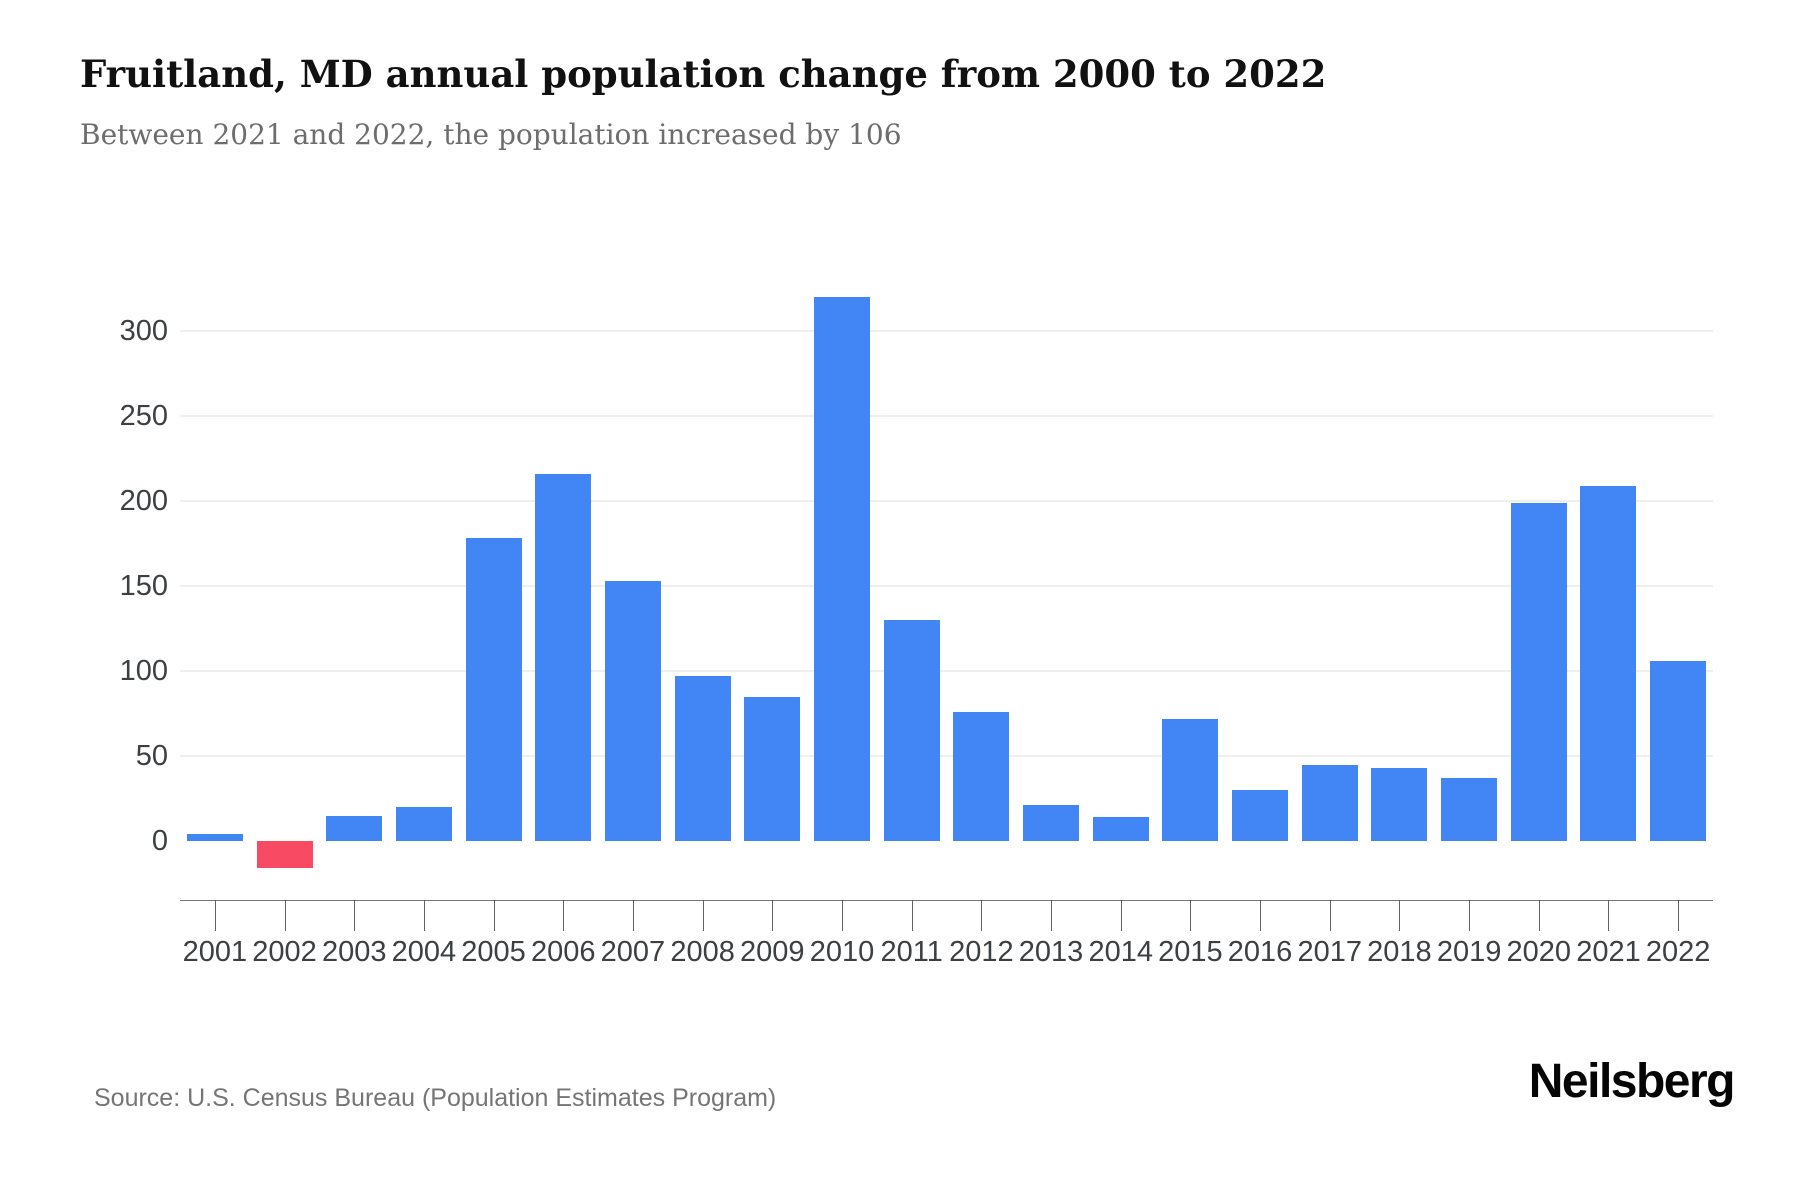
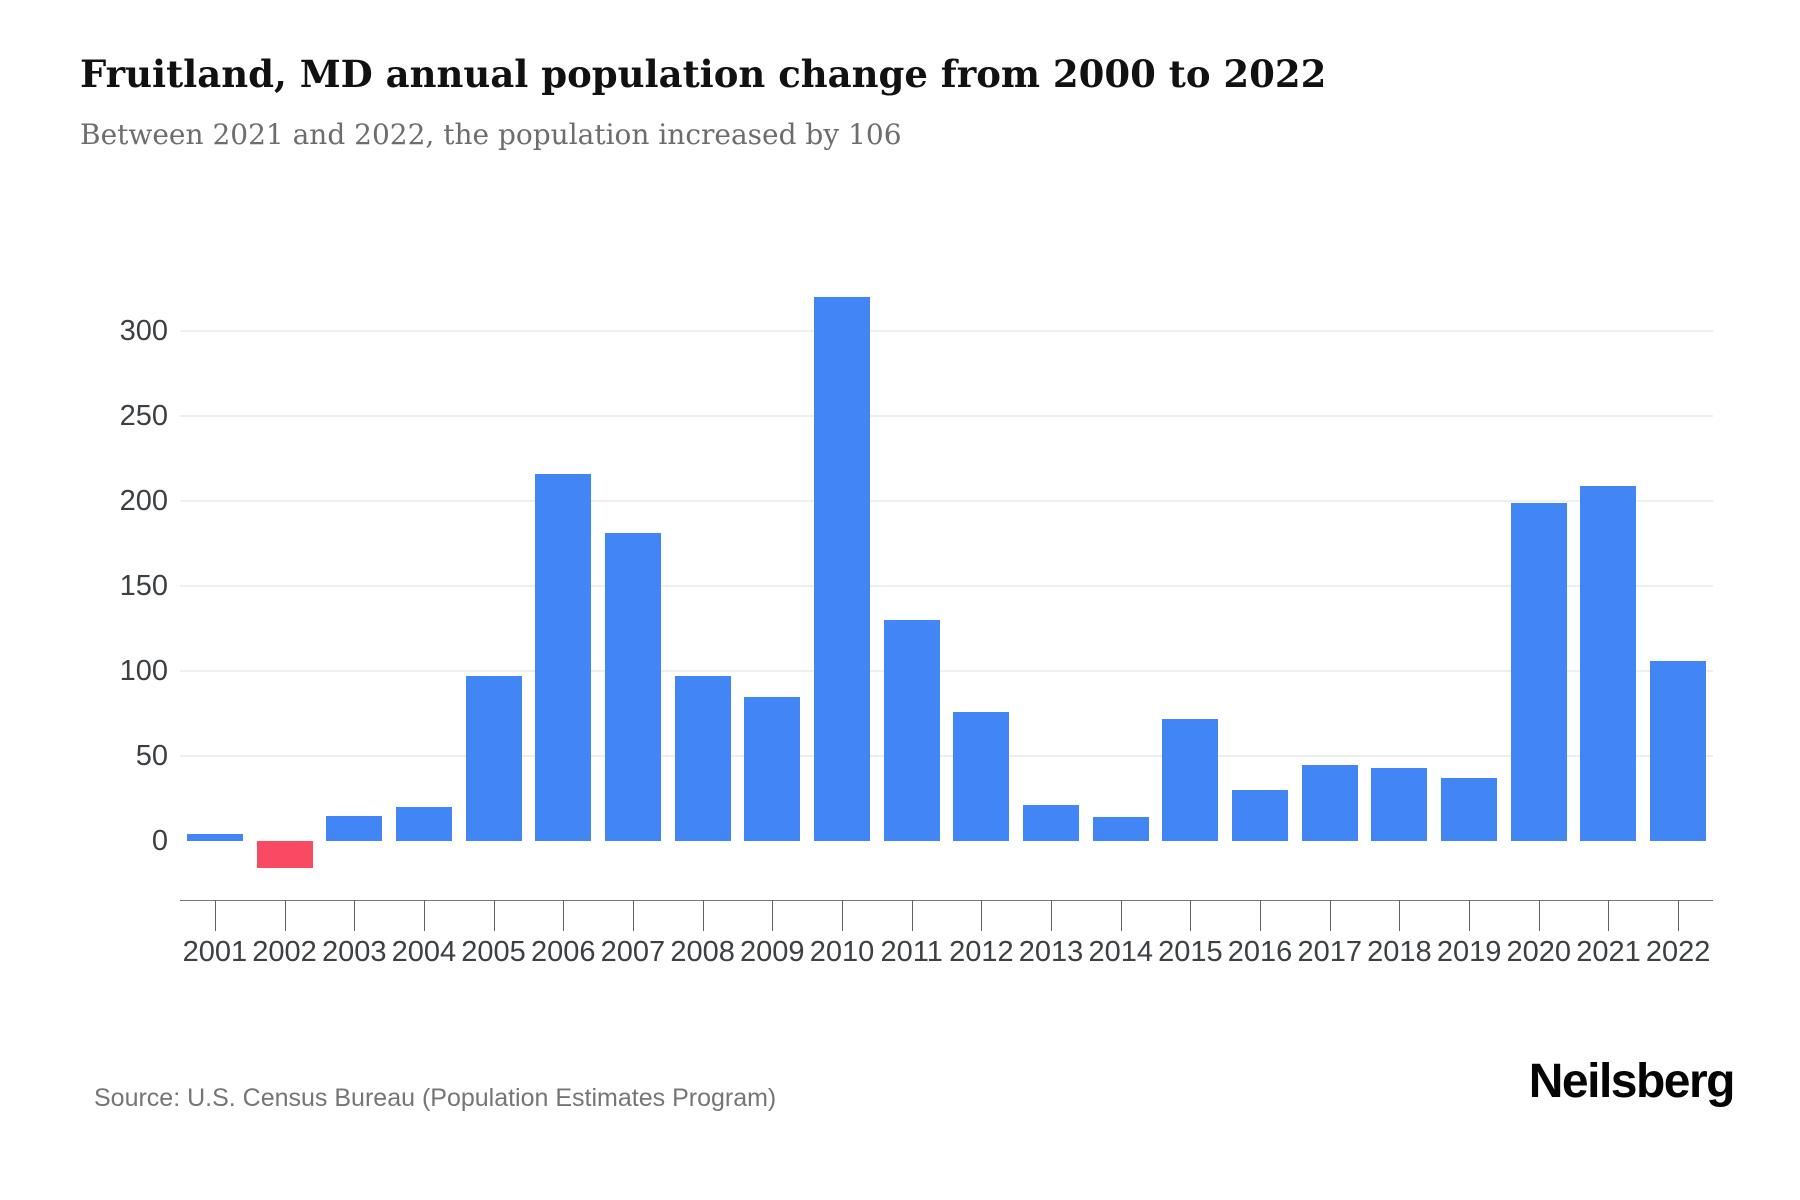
2005: 178 -> 97
2007: 153 -> 181
